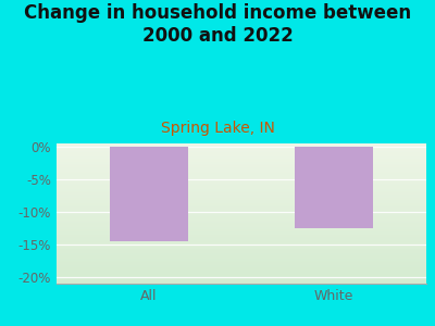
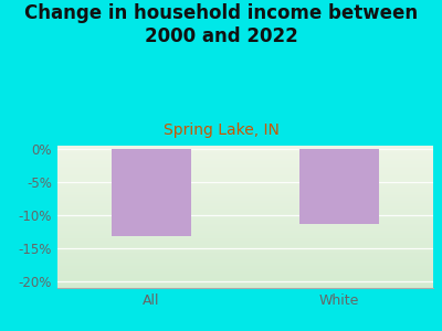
All: -14.5% -> -13.2%
White: -12.5% -> -11.4%
